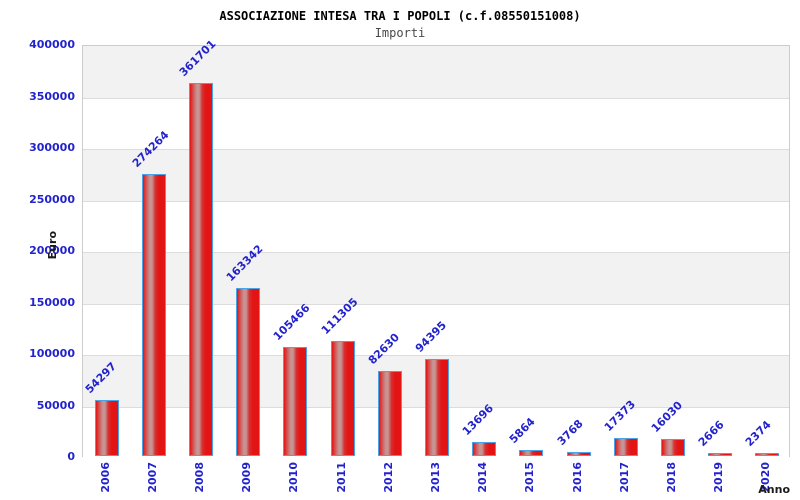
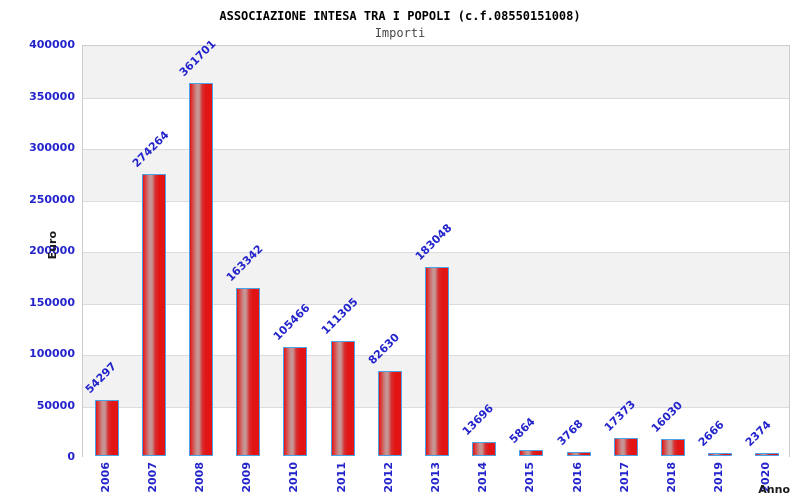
2013: 94395 -> 183048
